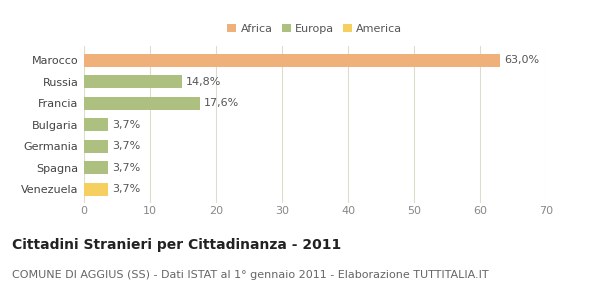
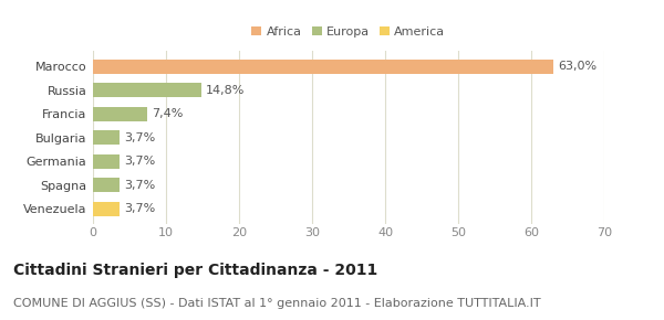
Francia: 17,6% -> 7,4%
